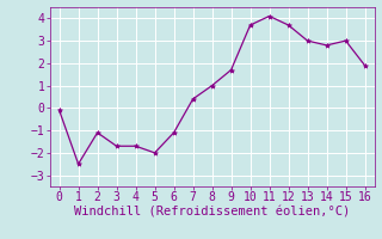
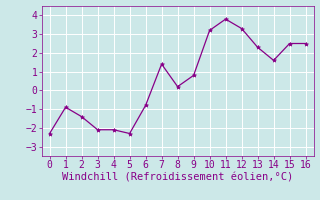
0: -0.1 -> -2.3
1: -2.5 -> -0.9
2: -1.1 -> -1.4
3: -1.7 -> -2.1
4: -1.7 -> -2.1
5: -2.0 -> -2.3
6: -1.1 -> -0.8
7: 0.4 -> 1.4
8: 1.0 -> 0.2
9: 1.7 -> 0.8
10: 3.7 -> 3.2
11: 4.1 -> 3.8
12: 3.7 -> 3.3
13: 3.0 -> 2.3
14: 2.8 -> 1.6
15: 3.0 -> 2.5
16: 1.9 -> 2.5
